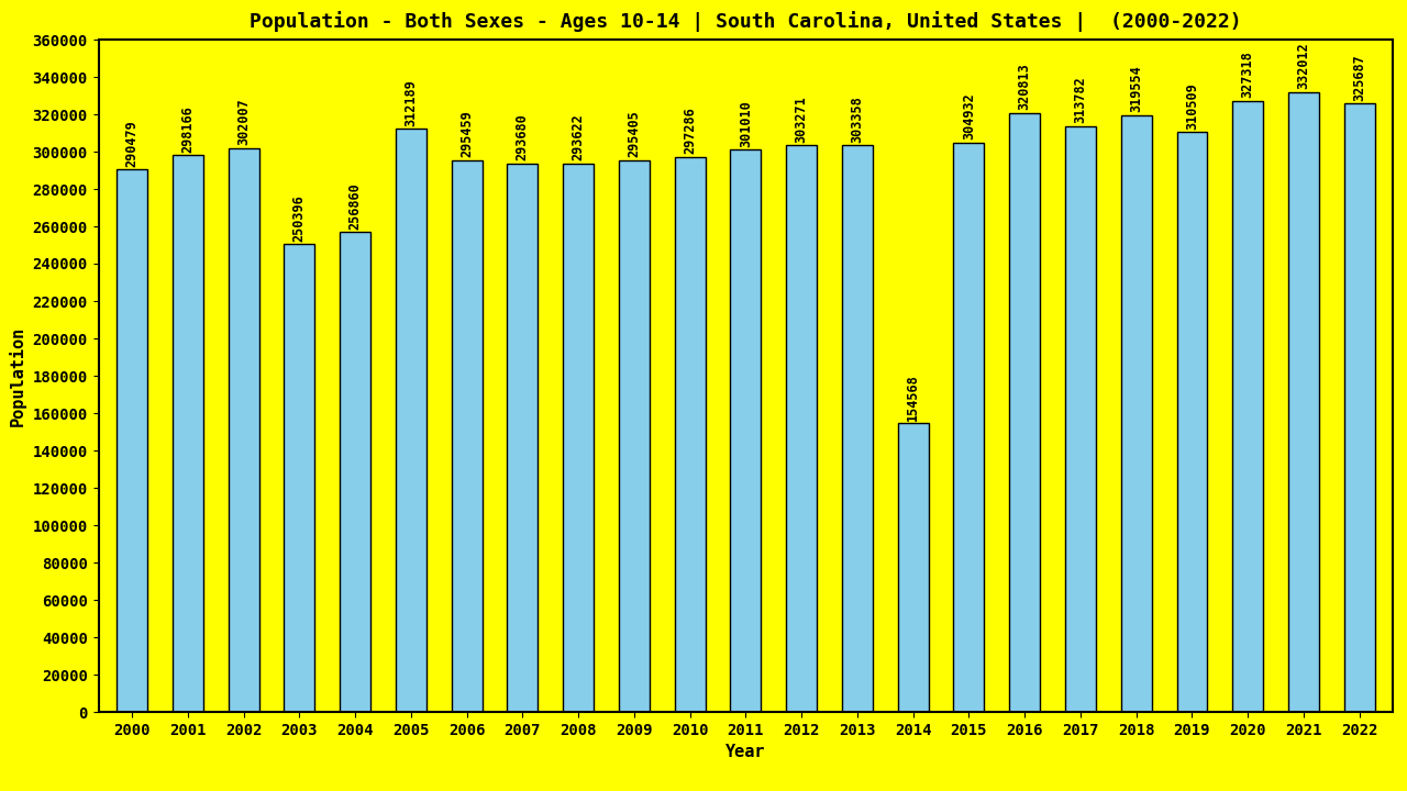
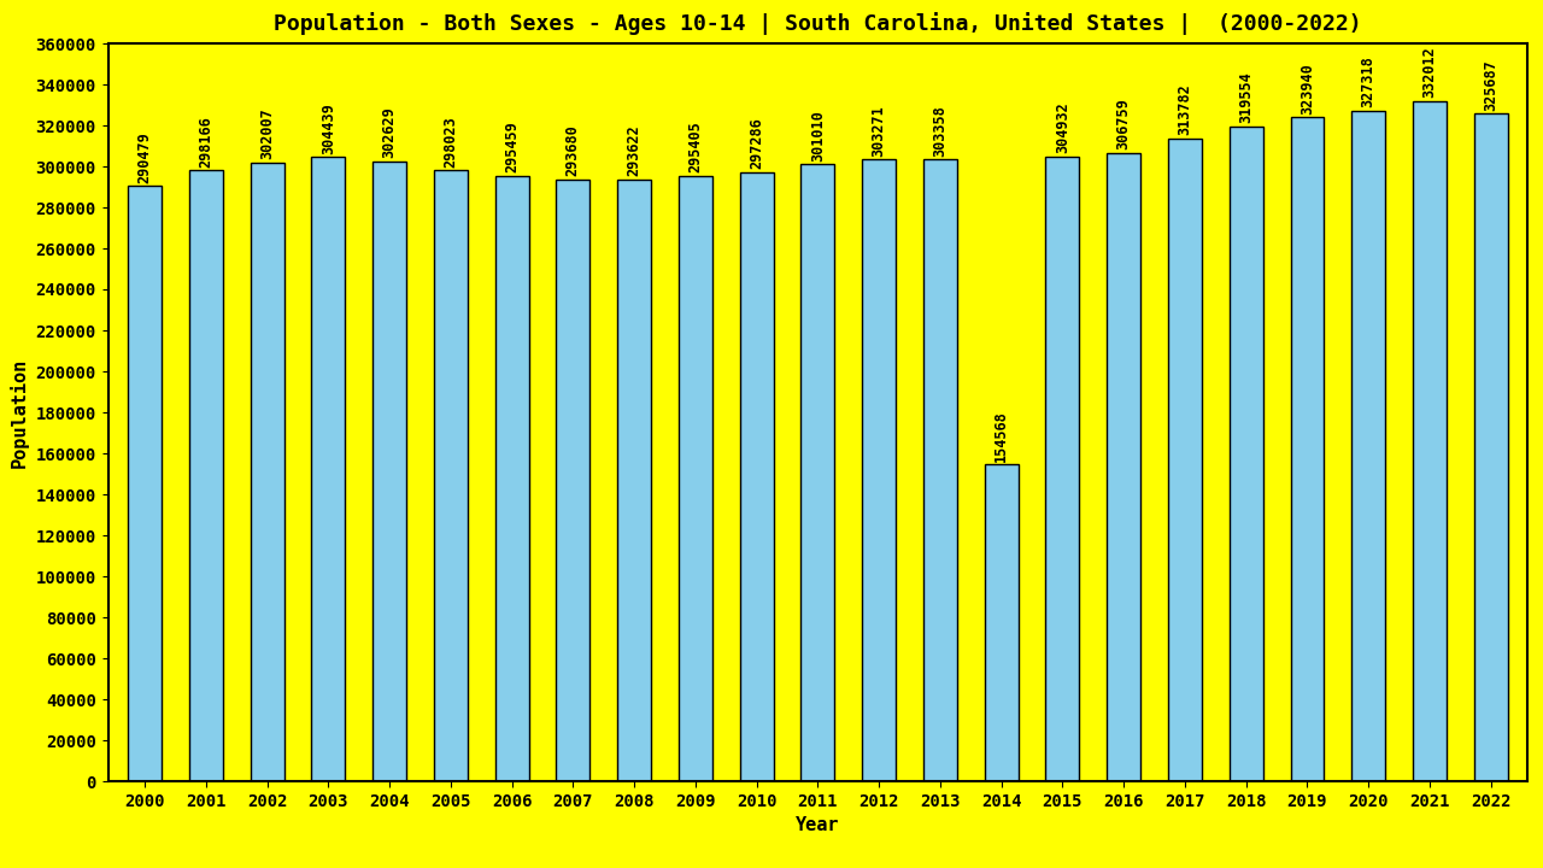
2003: 250396 -> 304439
2004: 256860 -> 302629
2005: 312189 -> 298023
2016: 320813 -> 306759
2019: 310509 -> 323940
